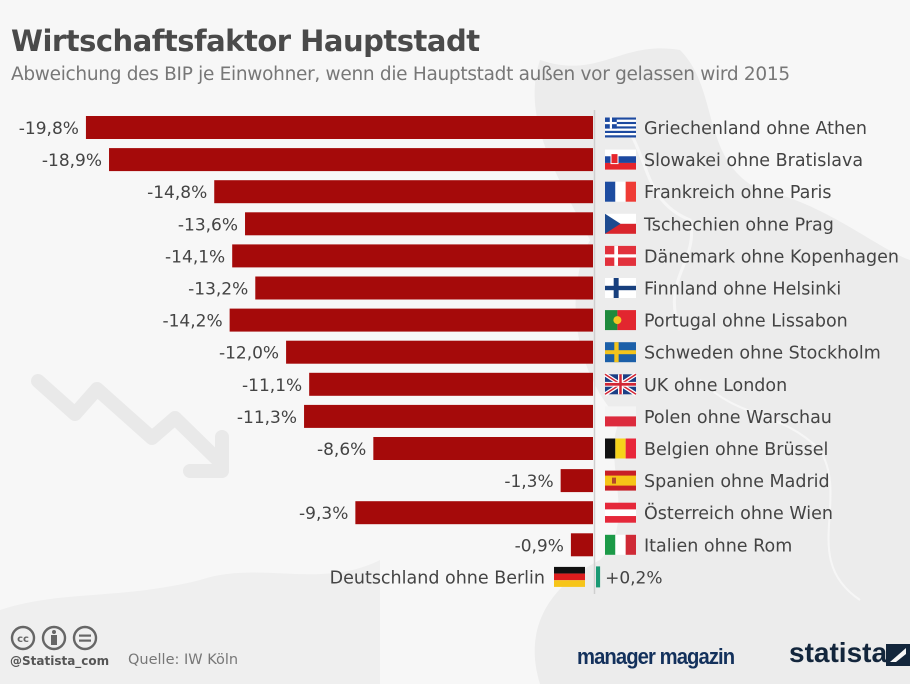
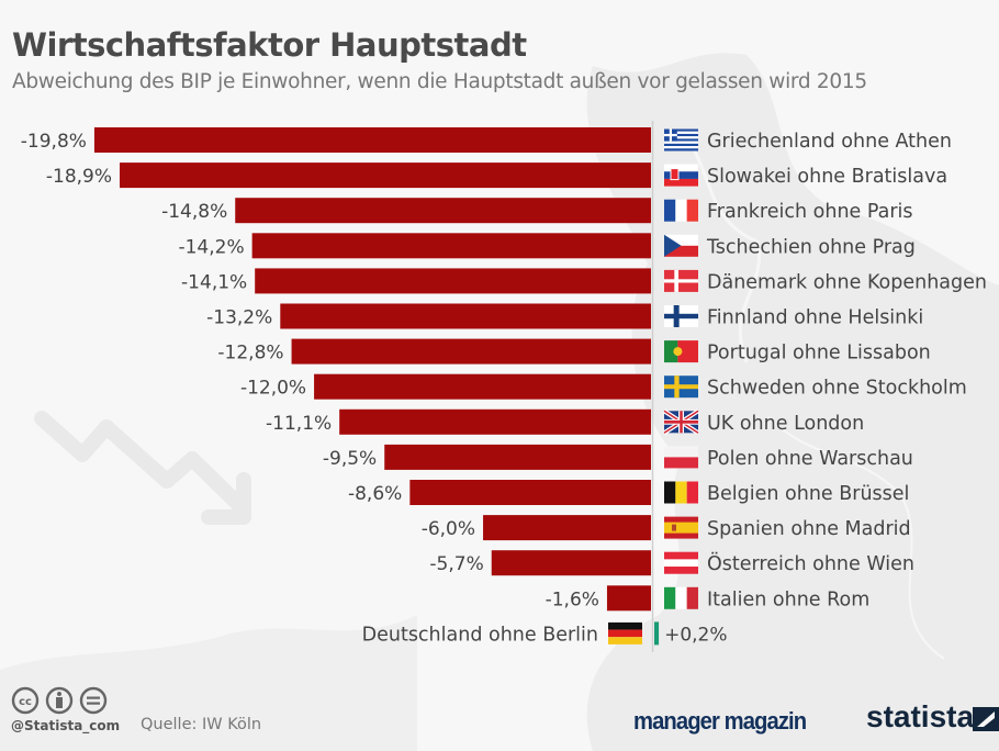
Tschechien ohne Prag: -13,6% -> -14,2%
Portugal ohne Lissabon: -14,2% -> -12,8%
Polen ohne Warschau: -11,3% -> -9,5%
Spanien ohne Madrid: -1,3% -> -6,0%
Österreich ohne Wien: -9,3% -> -5,7%
Italien ohne Rom: -0,9% -> -1,6%
